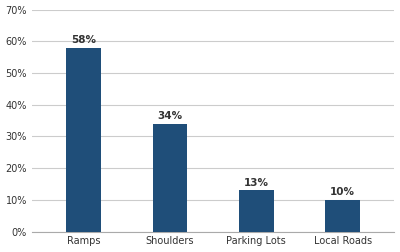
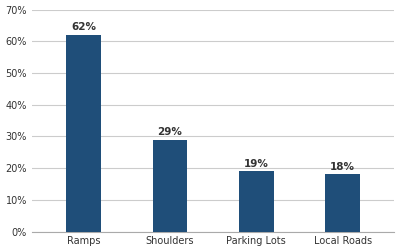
Ramps: 58% -> 62%
Shoulders: 34% -> 29%
Parking Lots: 13% -> 19%
Local Roads: 10% -> 18%
